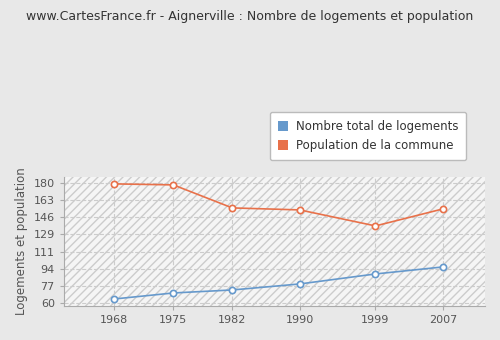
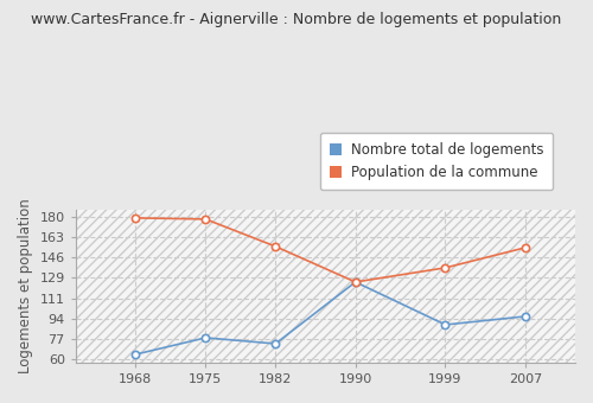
Nombre total de logements/1975: 70 -> 78
Nombre total de logements/1990: 79 -> 125
Population de la commune/1990: 153 -> 125
